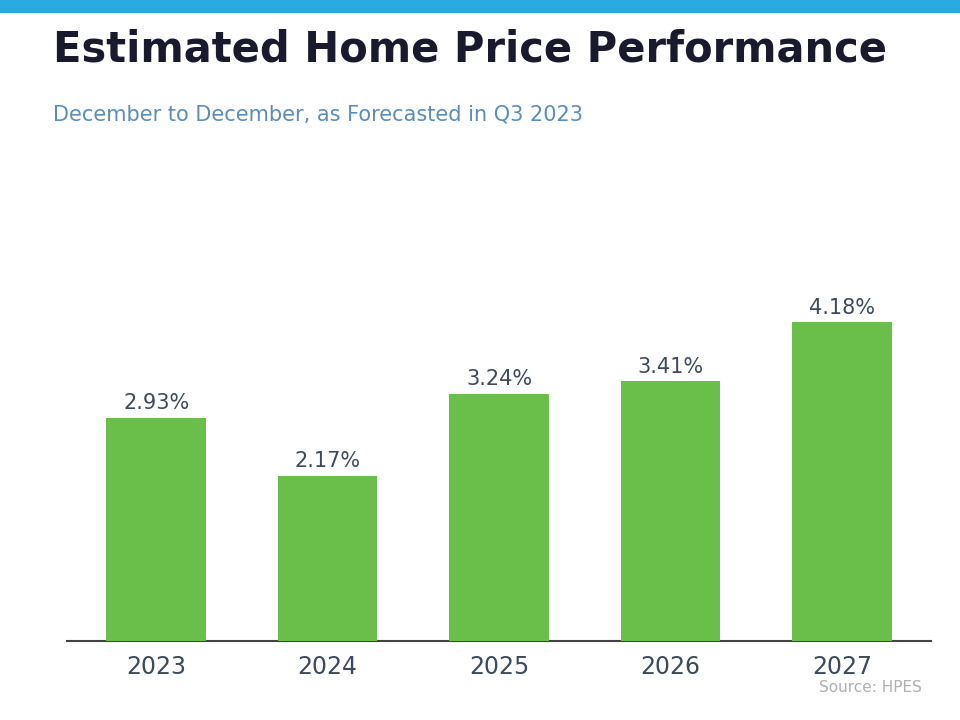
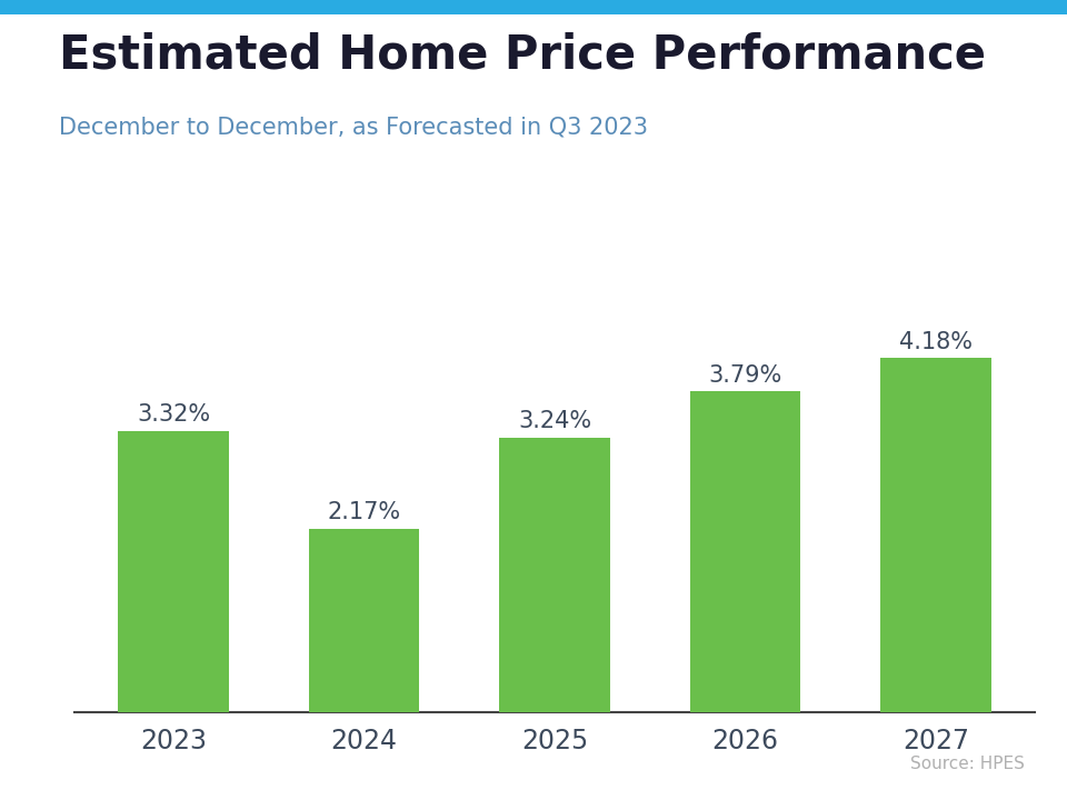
2023: 2.93% -> 3.32%
2026: 3.41% -> 3.79%
